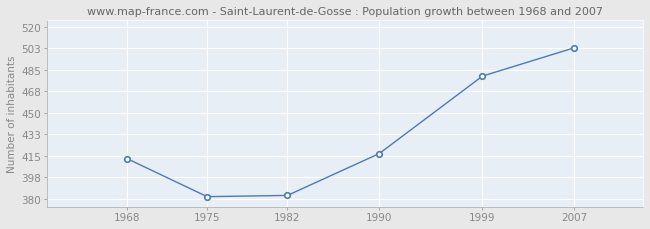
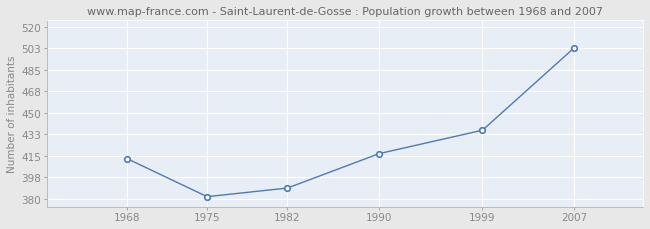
1982: 383 -> 389
1999: 480 -> 436
